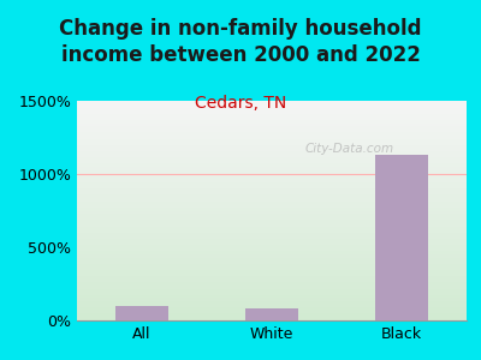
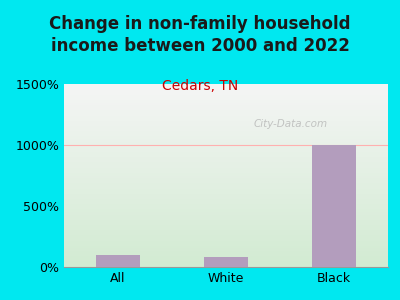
Black: 1130% -> 1000%
